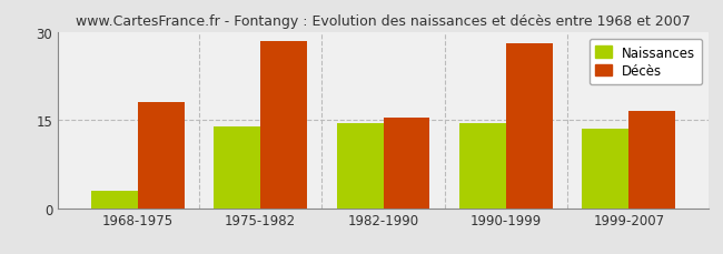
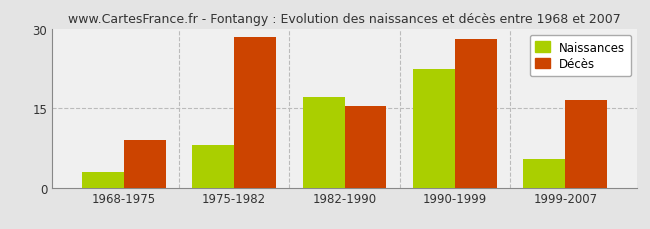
Décès/1968-1975: 18.0 -> 9.0
Naissances/1975-1982: 14.0 -> 8.0
Naissances/1982-1990: 14.5 -> 17.2
Naissances/1990-1999: 14.5 -> 22.4
Naissances/1999-2007: 13.5 -> 5.4
